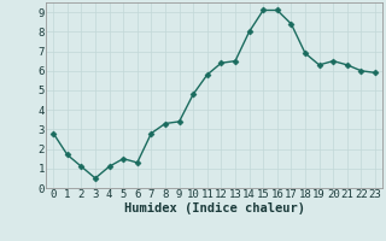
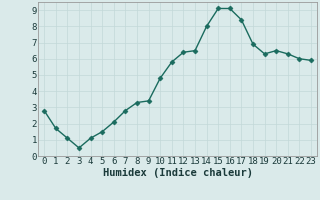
6: 1.3 -> 2.1
